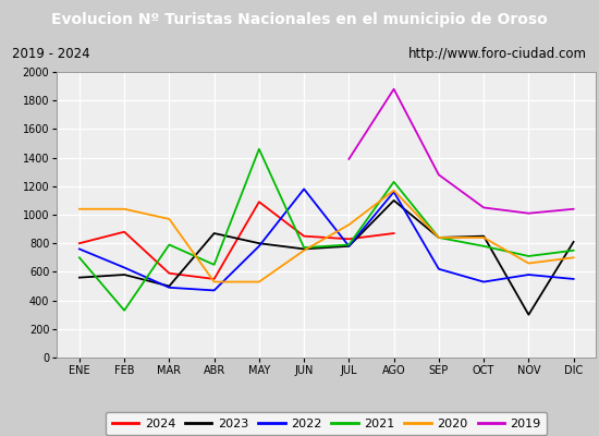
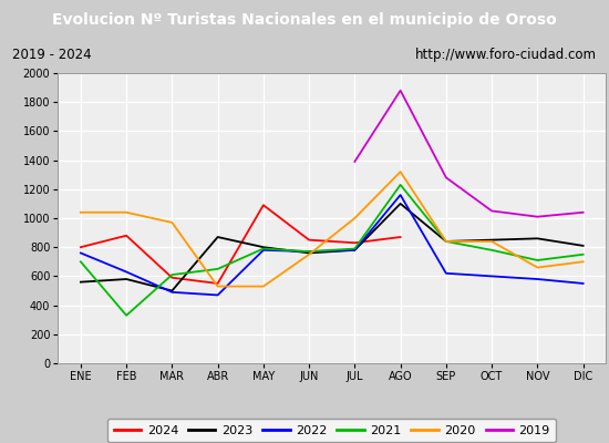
2021/MAR: 790 -> 610
2021/MAY: 1460 -> 790
2022/JUN: 1180 -> 770
2020/JUL: 930 -> 1000
2020/AGO: 1170 -> 1320
2022/OCT: 530 -> 600
2023/NOV: 300 -> 860
